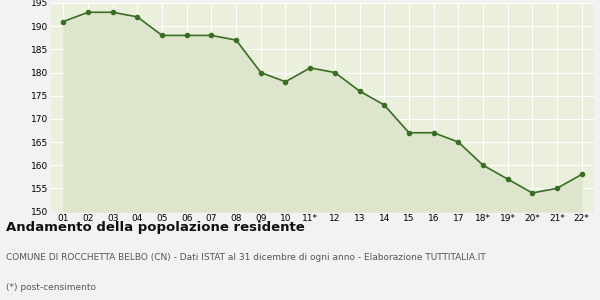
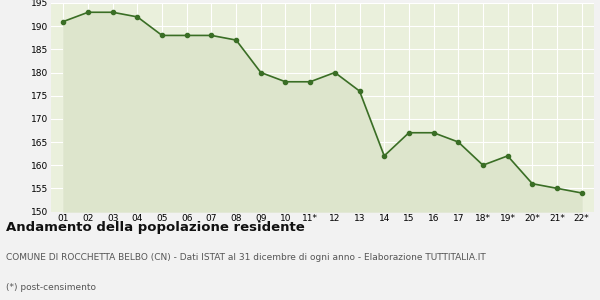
11*: 181 -> 178
14: 173 -> 162
19*: 157 -> 162
20*: 154 -> 156
22*: 158 -> 154
